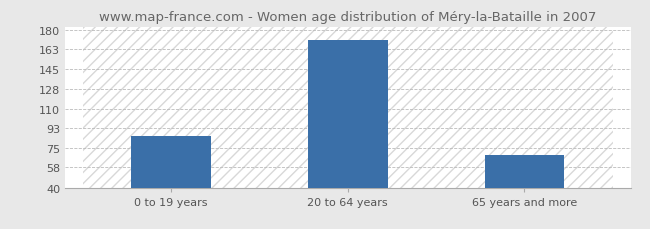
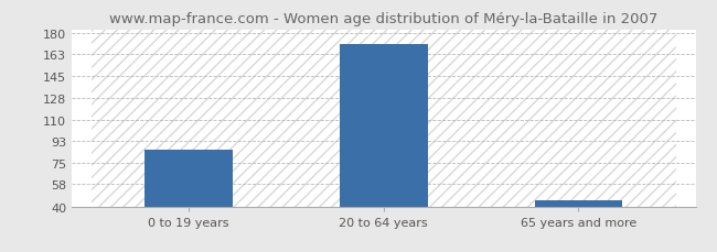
65 years and more: 69 -> 45
